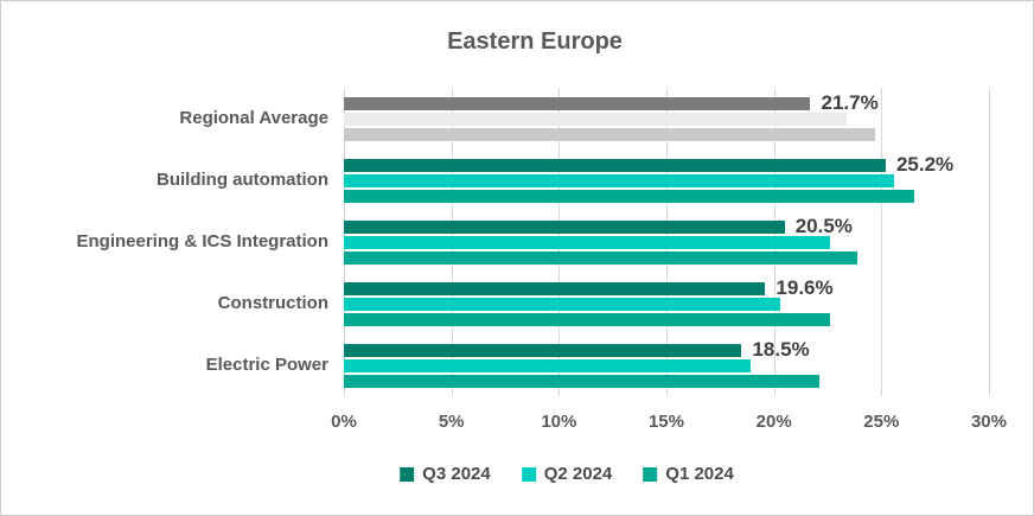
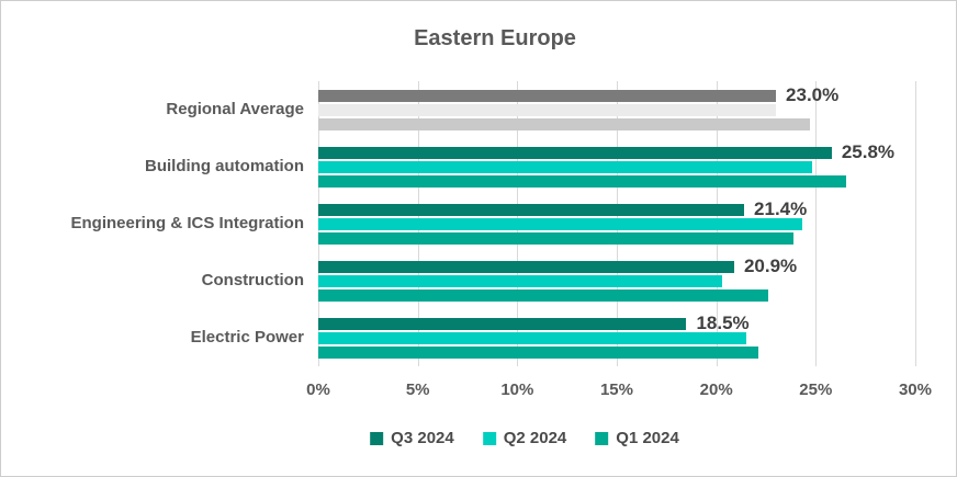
Q3 2024/Regional Average: 21.7% -> 23.0%
Q2 2024/Regional Average: 23.4% -> 23.0%
Q3 2024/Building automation: 25.2% -> 25.8%
Q2 2024/Building automation: 25.6% -> 24.8%
Q3 2024/Engineering & ICS Integration: 20.5% -> 21.4%
Q2 2024/Engineering & ICS Integration: 22.6% -> 24.3%
Q3 2024/Construction: 19.6% -> 20.9%
Q2 2024/Electric Power: 18.9% -> 21.5%
